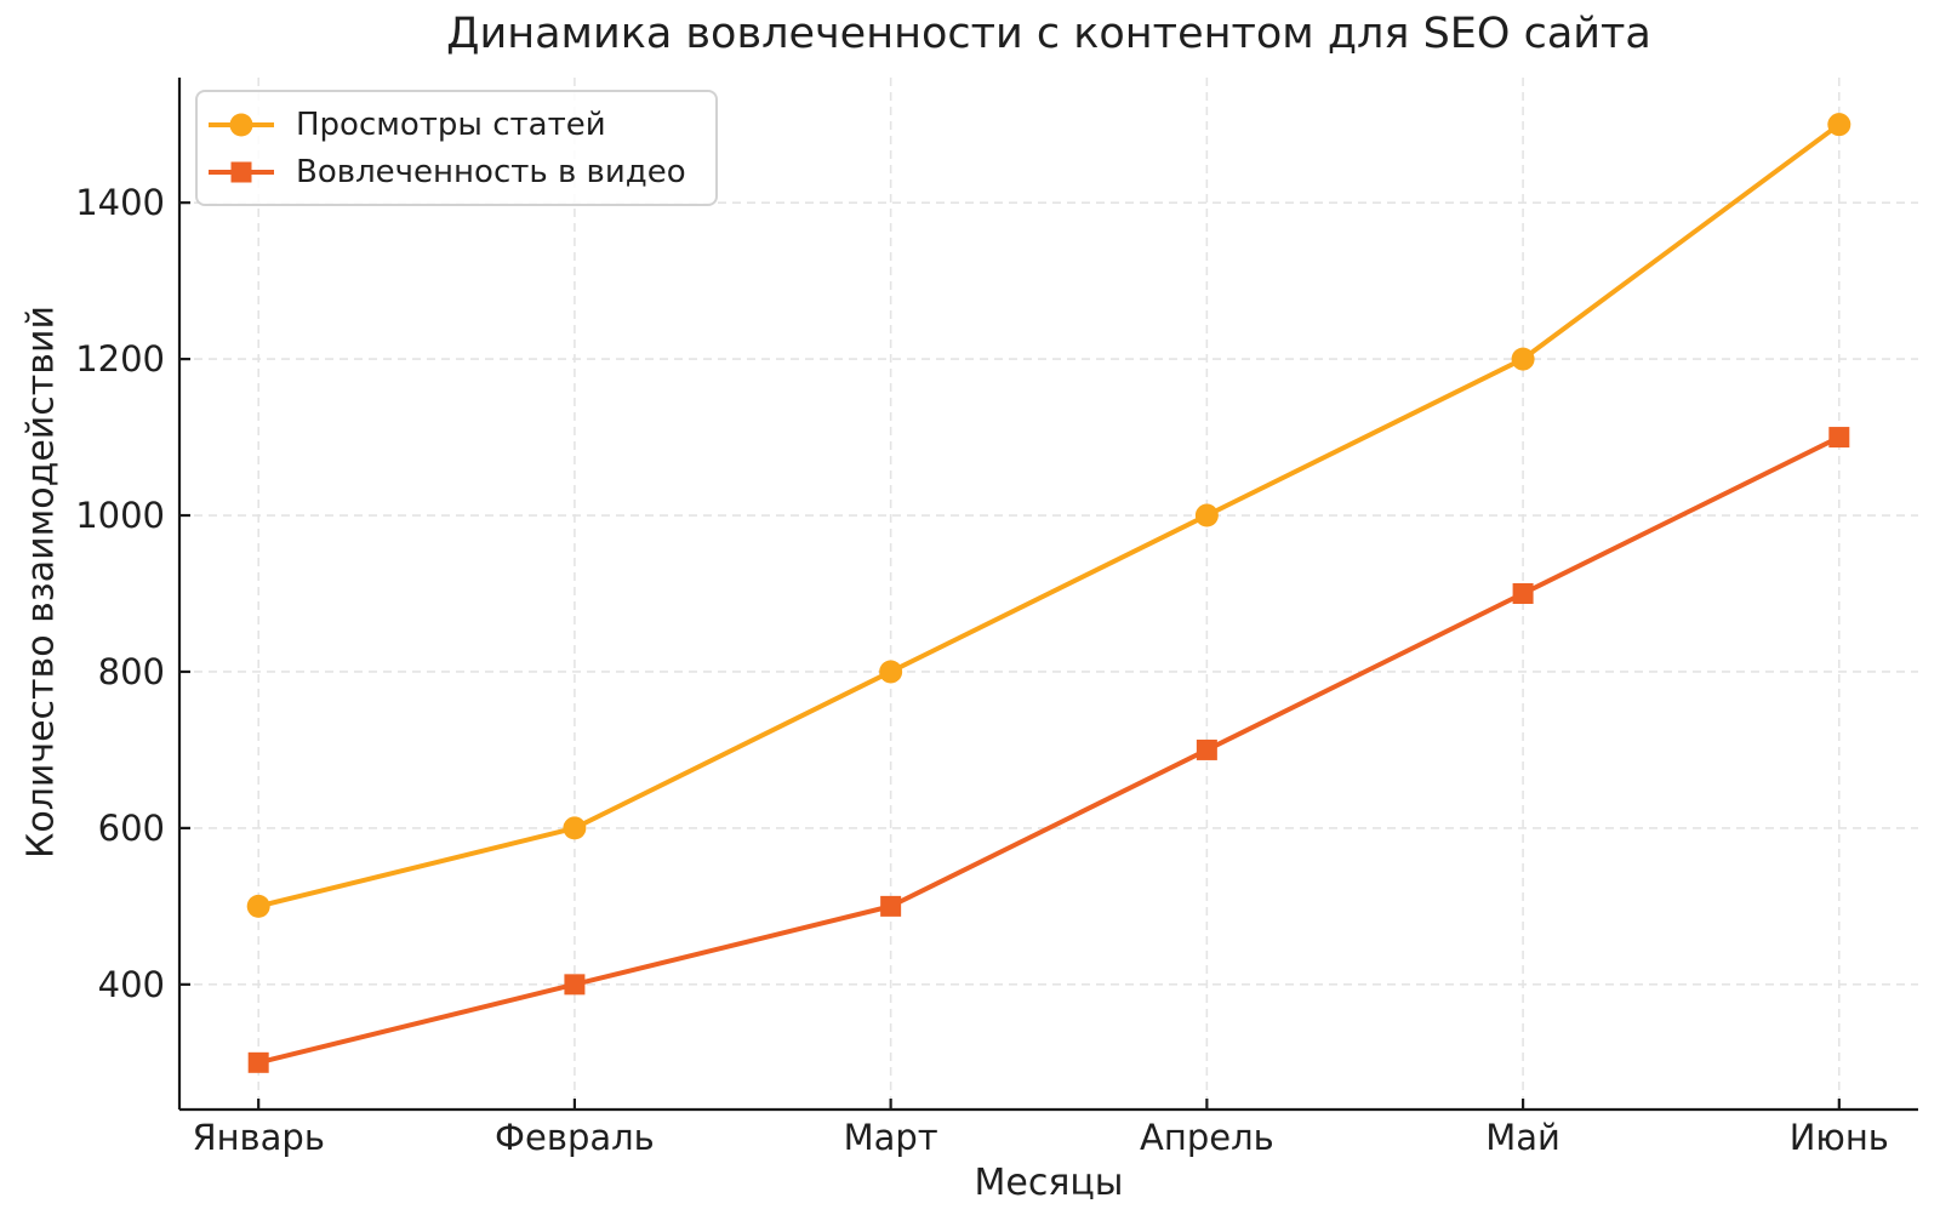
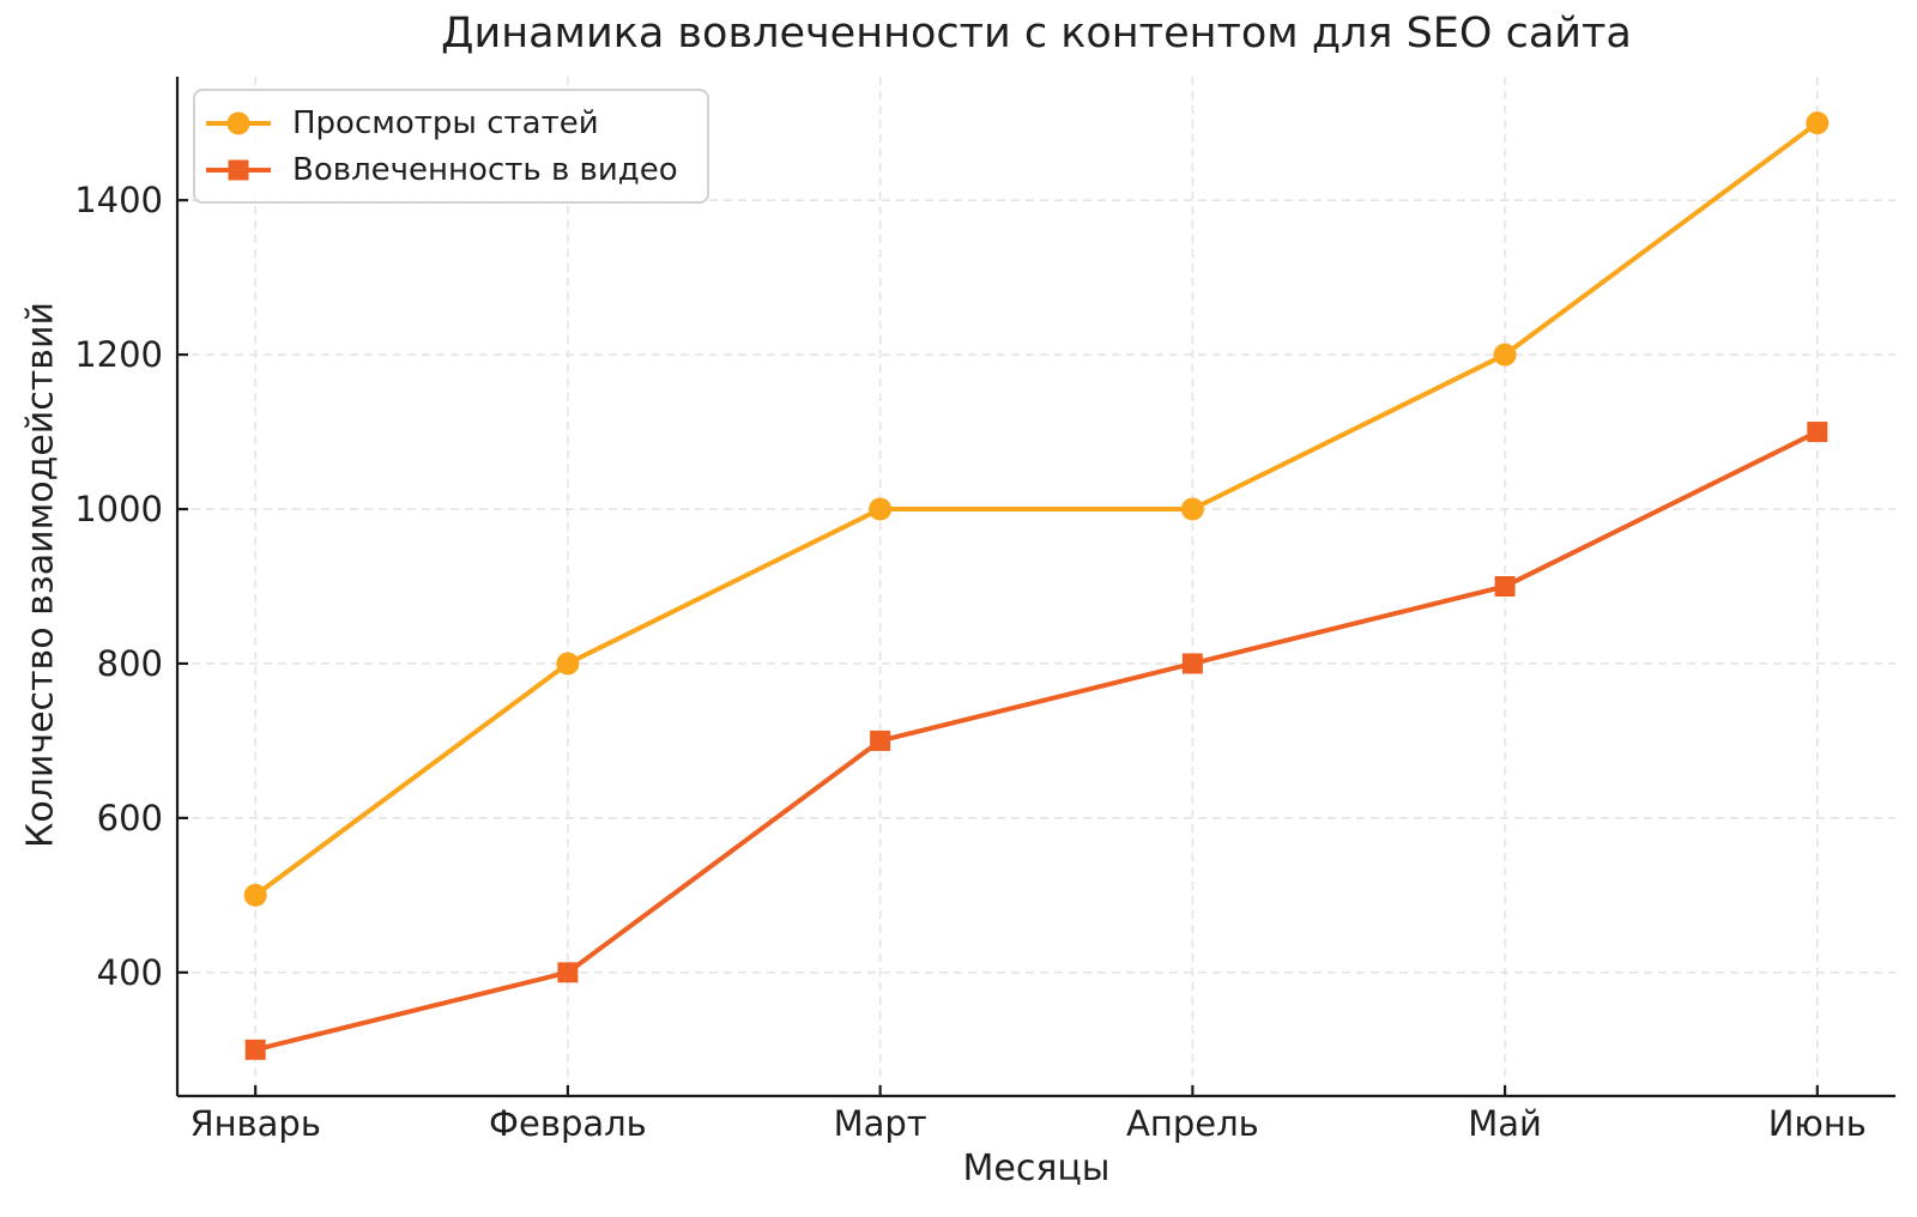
Просмотры статей/Февраль: 600 -> 800
Просмотры статей/Март: 800 -> 1000
Вовлеченность в видео/Март: 500 -> 700
Вовлеченность в видео/Апрель: 700 -> 800
